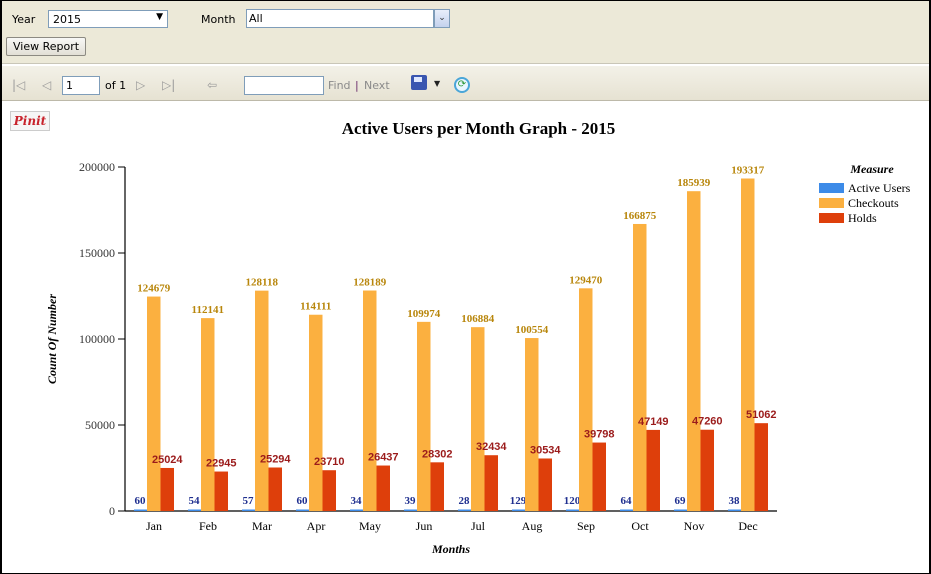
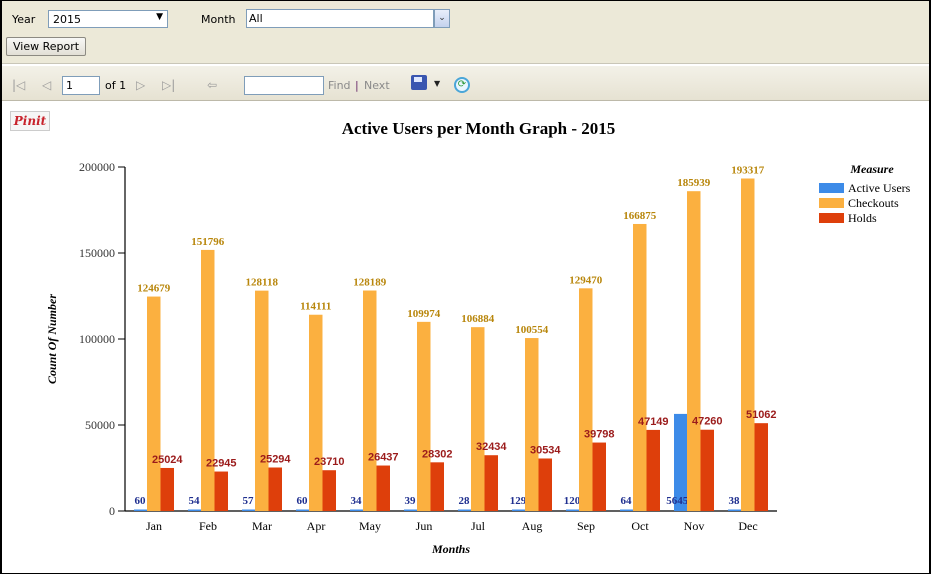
Checkouts/Feb: 112141 -> 151796
Active Users/Nov: 69 -> 56451
